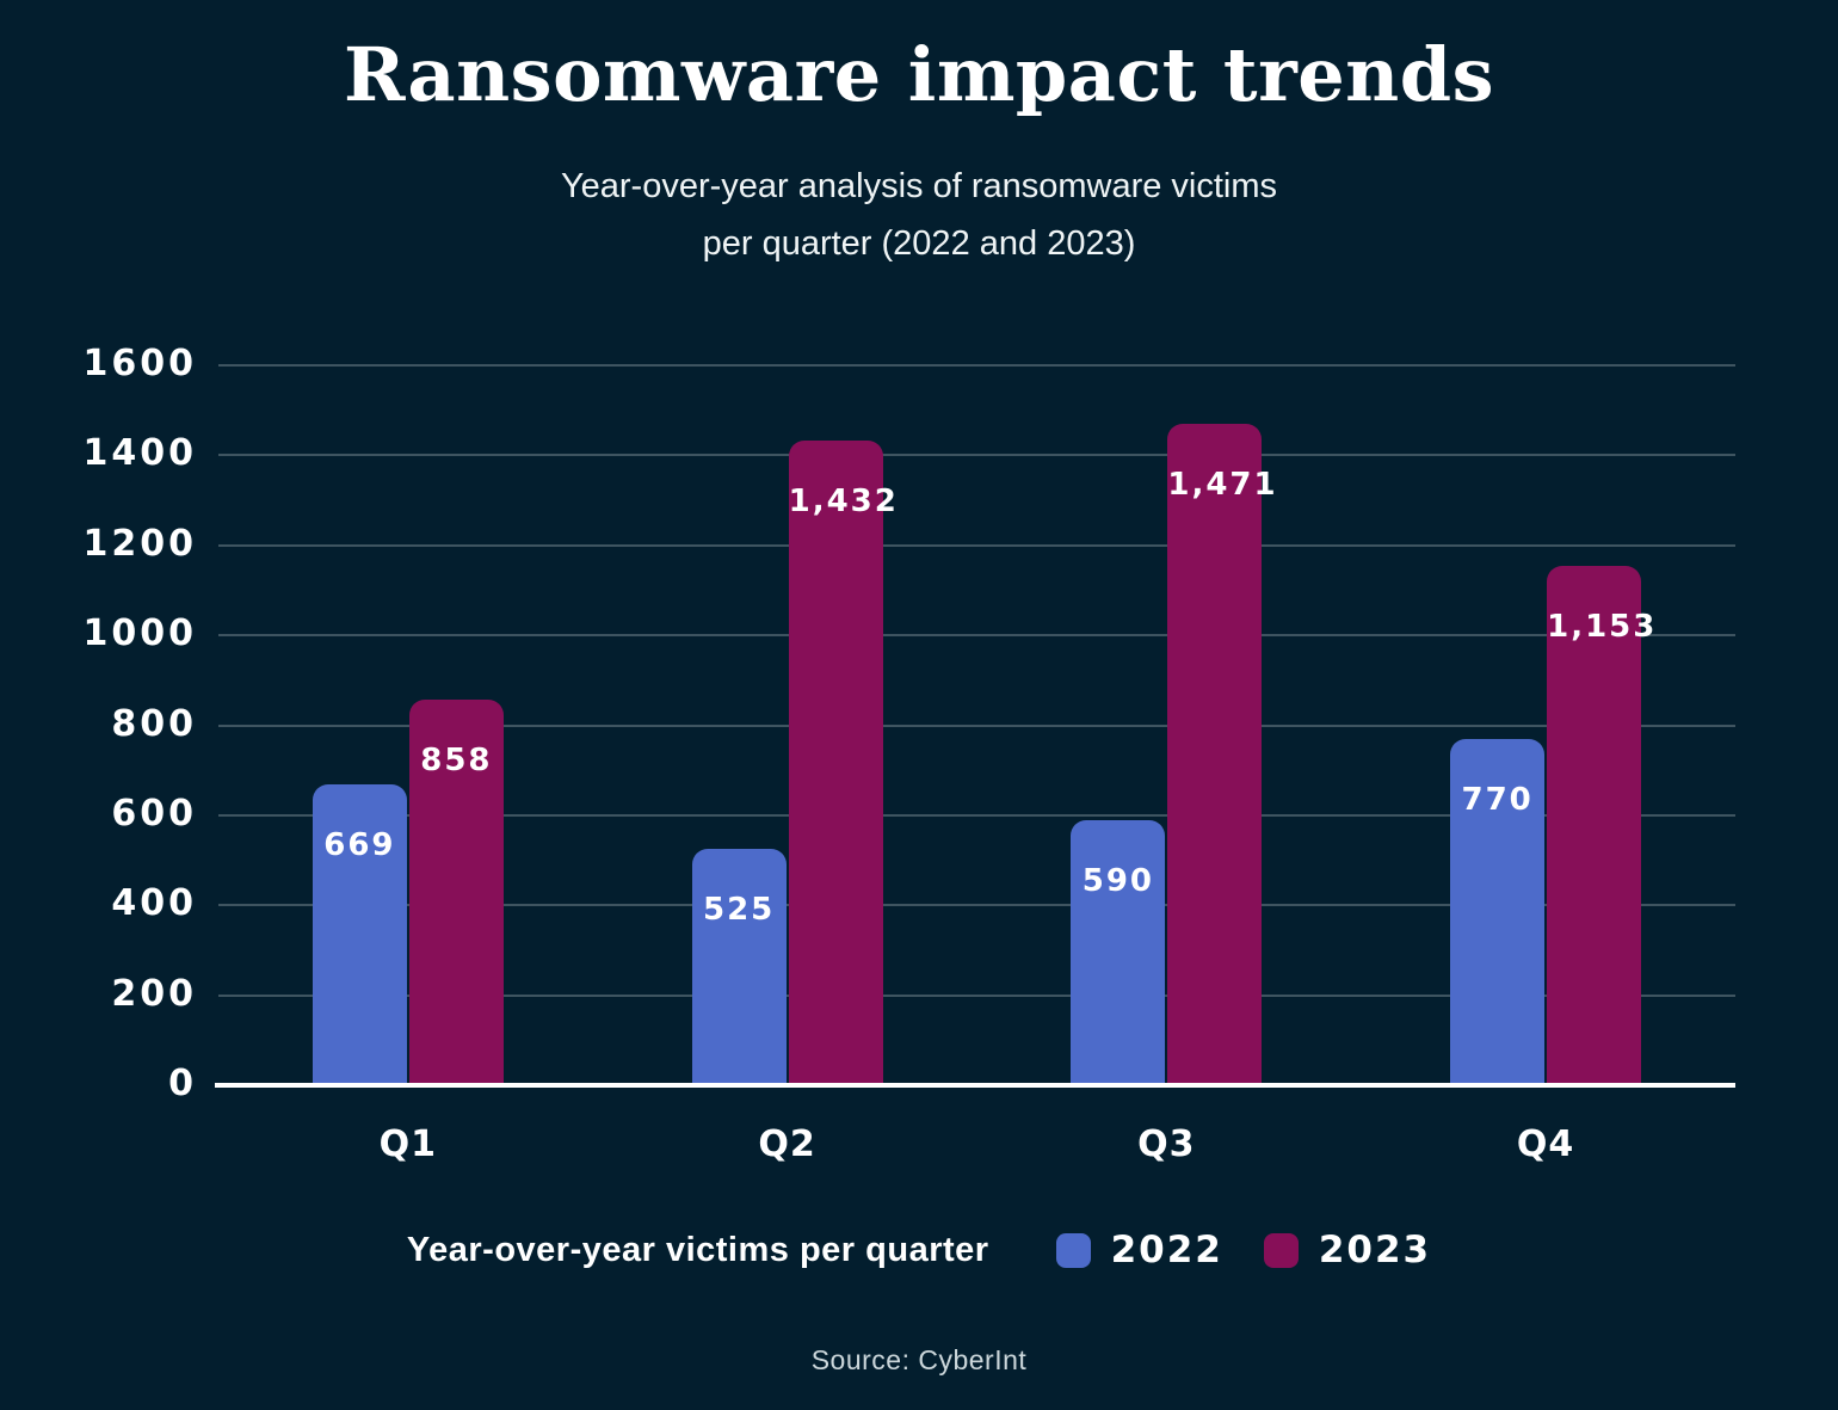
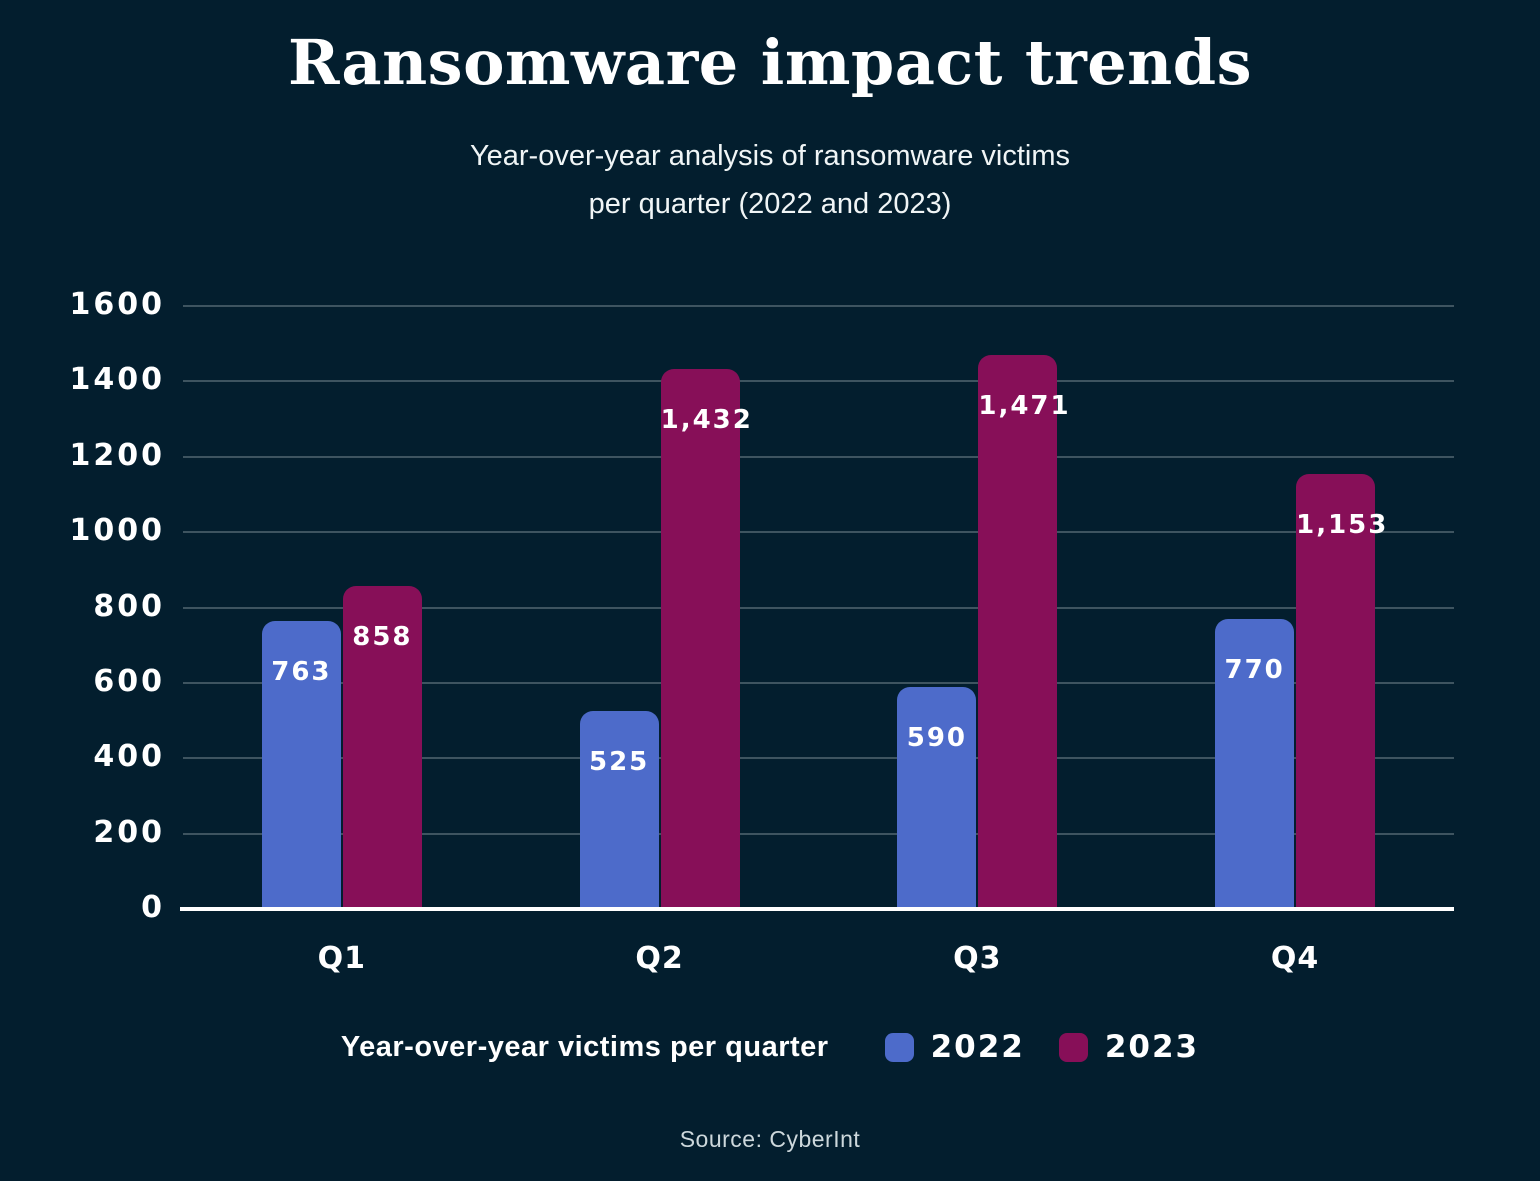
2022/Q1: 669 -> 763
